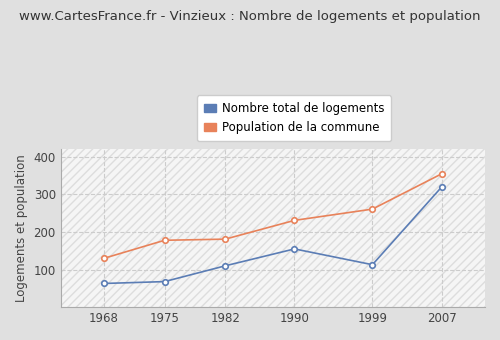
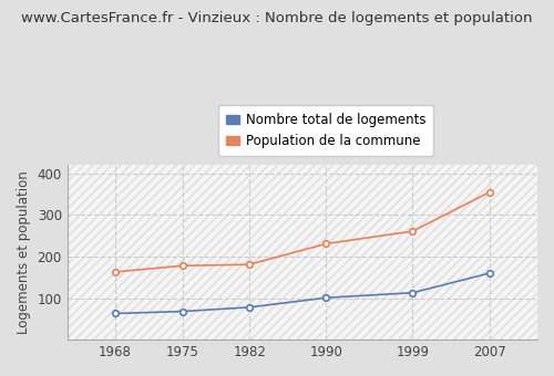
Population de la commune/1968: 130 -> 163
Nombre total de logements/1982: 110 -> 78
Nombre total de logements/1990: 155 -> 101
Nombre total de logements/2007: 320 -> 160
